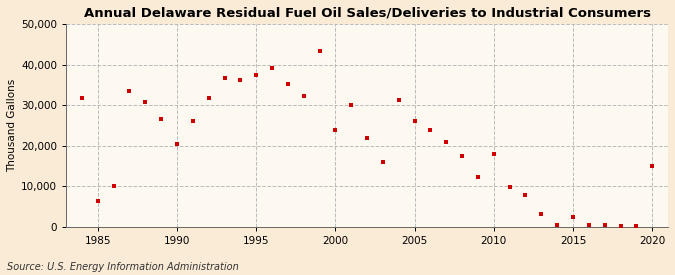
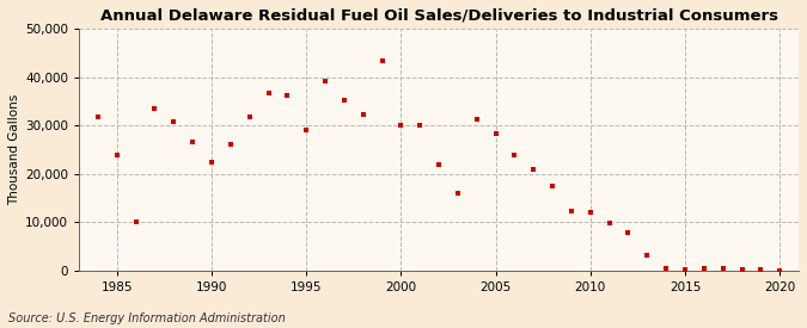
1985: 6,500 -> 24,000
1990: 20,500 -> 22,500
1995: 37,500 -> 29,000
2000: 24,000 -> 30,000
2005: 26,000 -> 28,200
2010: 18,000 -> 12,100
2015: 2,500 -> 200
2020: 15,000 -> 100
